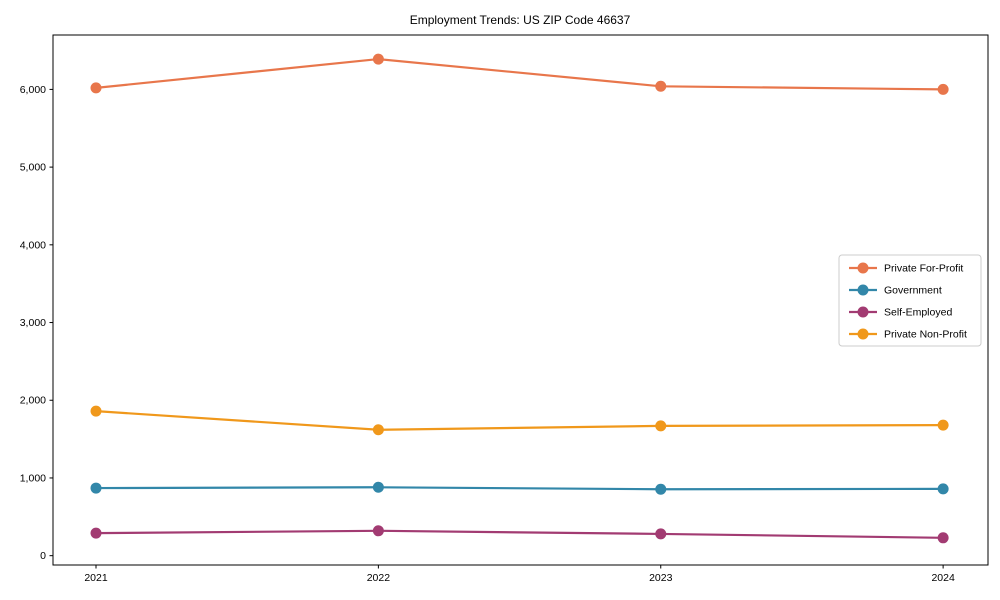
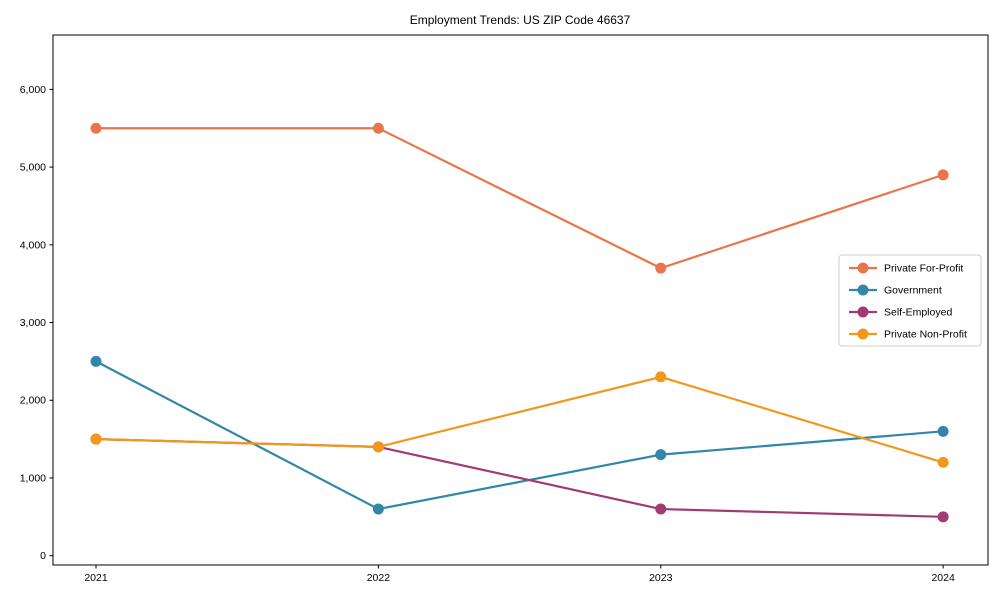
Private For-Profit/2021: 6000 -> 5500
Government/2021: 900 -> 2500
Self-Employed/2021: 300 -> 1500
Private Non-Profit/2021: 1900 -> 1500
Private For-Profit/2022: 6400 -> 5500
Government/2022: 900 -> 600
Self-Employed/2022: 300 -> 1400
Private Non-Profit/2022: 1600 -> 1400
Private For-Profit/2023: 6000 -> 3700
Government/2023: 900 -> 1300
Self-Employed/2023: 300 -> 600
Private Non-Profit/2023: 1700 -> 2300
Private For-Profit/2024: 6000 -> 4900
Government/2024: 900 -> 1600
Self-Employed/2024: 200 -> 500
Private Non-Profit/2024: 1700 -> 1200
